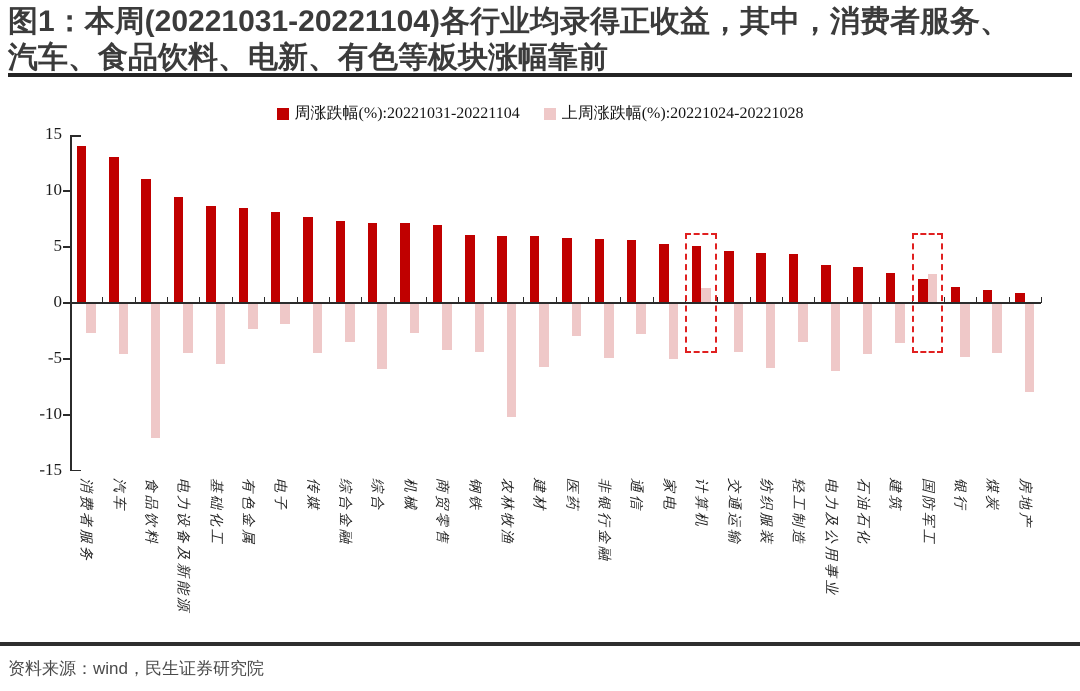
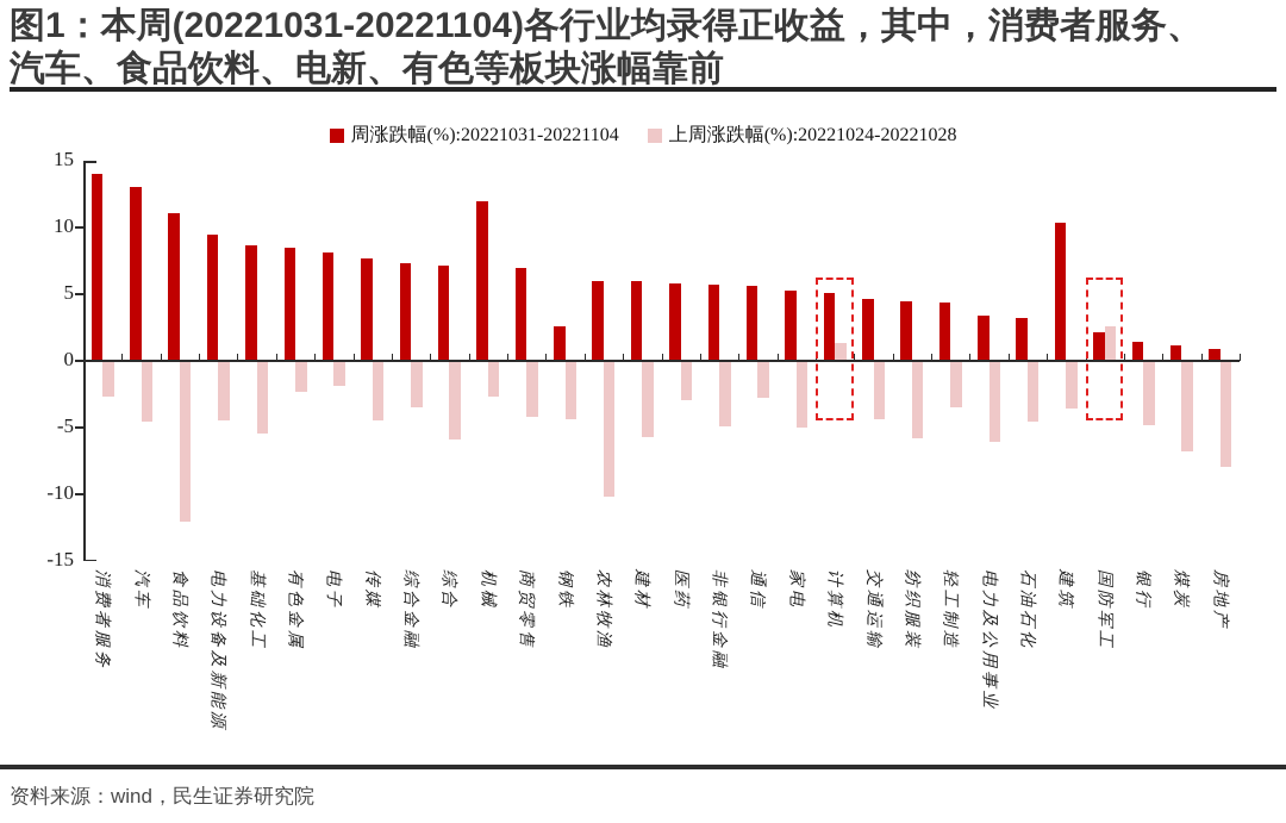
周涨跌幅(%):20221031-20221104/机械: 7.1 -> 12.0
周涨跌幅(%):20221031-20221104/钢铁: 6.1 -> 2.6
周涨跌幅(%):20221031-20221104/建筑: 2.7 -> 10.4
上周涨跌幅(%):20221024-20221028/煤炭: -4.4 -> -6.7
